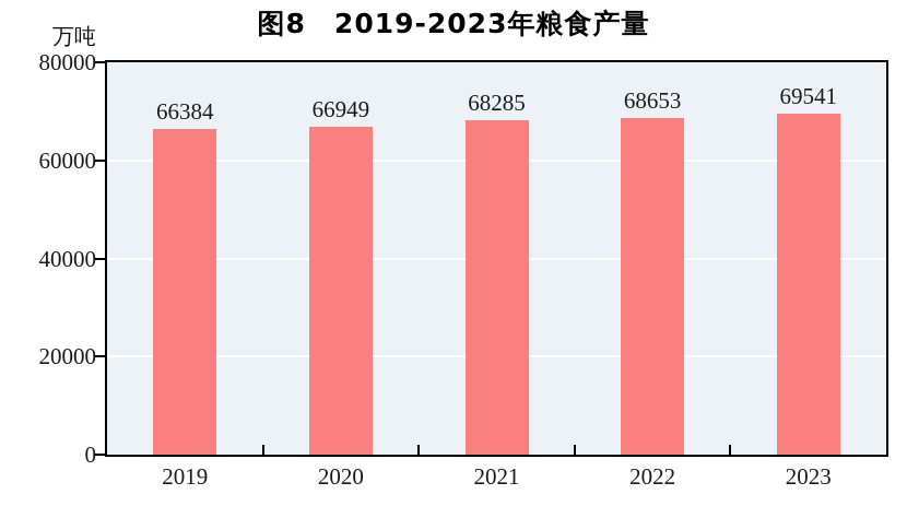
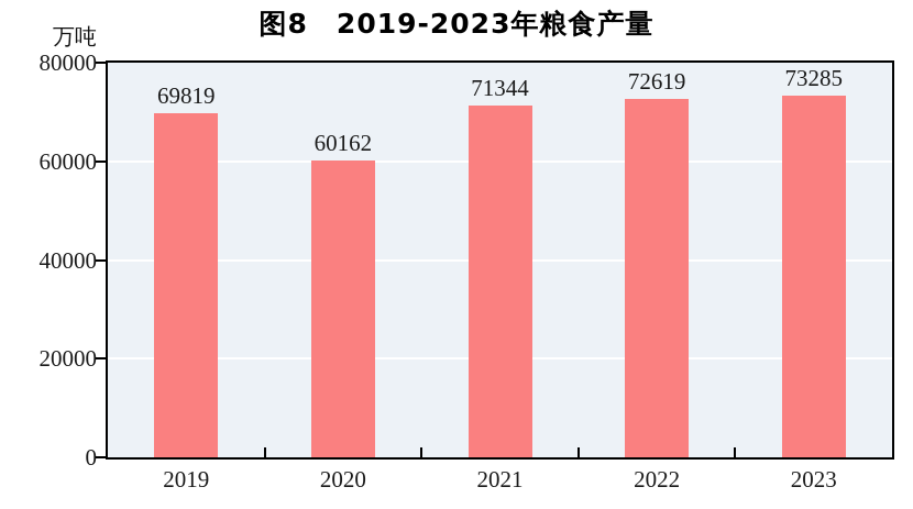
2019: 66384 -> 69819
2020: 66949 -> 60162
2021: 68285 -> 71344
2022: 68653 -> 72619
2023: 69541 -> 73285
